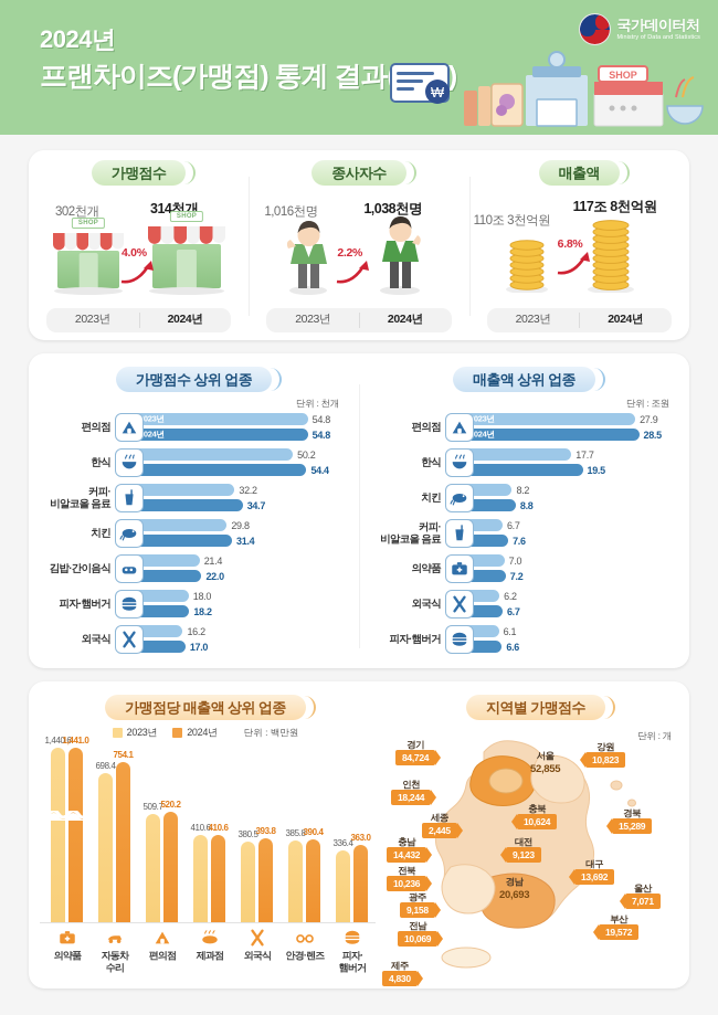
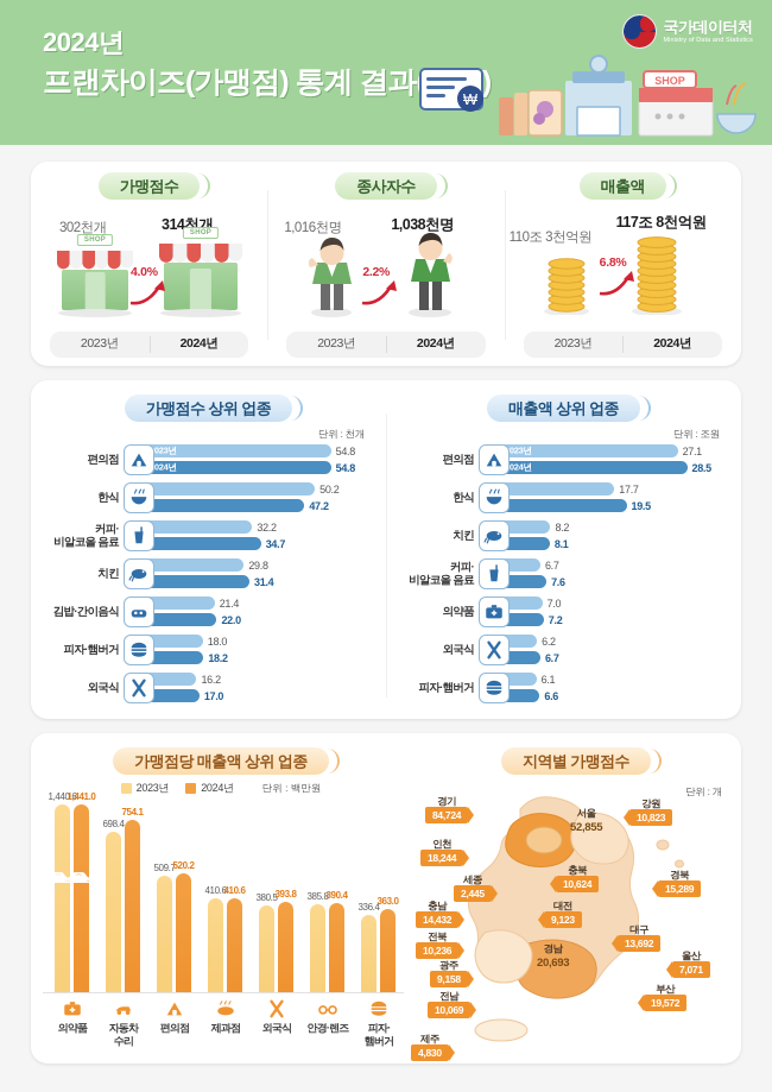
가맹점수 상위 업종/2024년/한식: 54.4 -> 47.2
매출액 상위 업종/2023년/편의점: 27.9 -> 27.1
매출액 상위 업종/2024년/치킨: 8.8 -> 8.1
